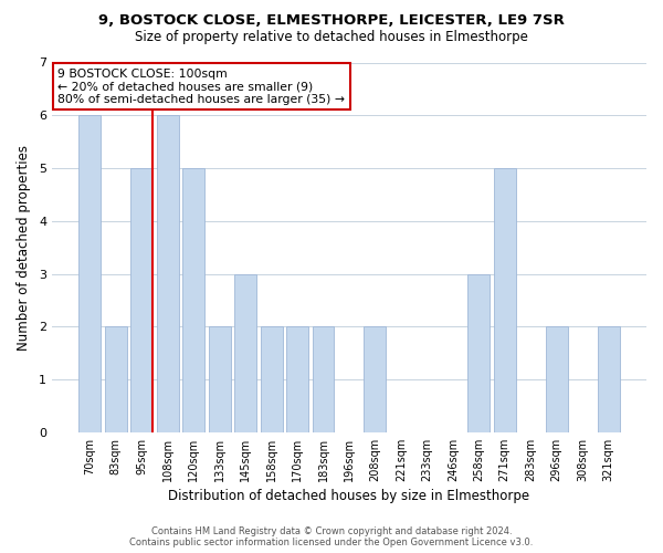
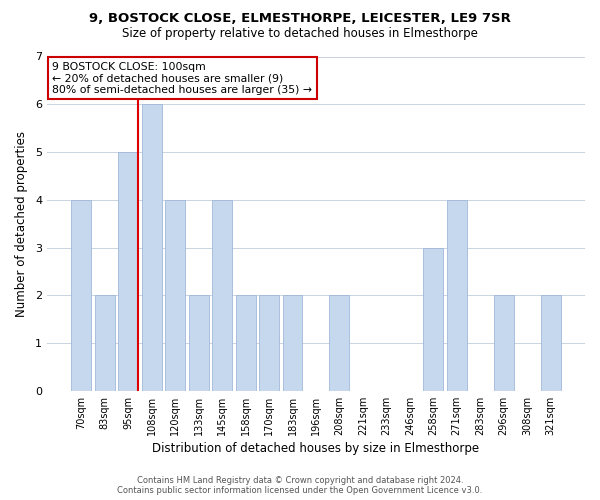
70sqm: 6 -> 4
120sqm: 5 -> 4
145sqm: 3 -> 4
271sqm: 5 -> 4
